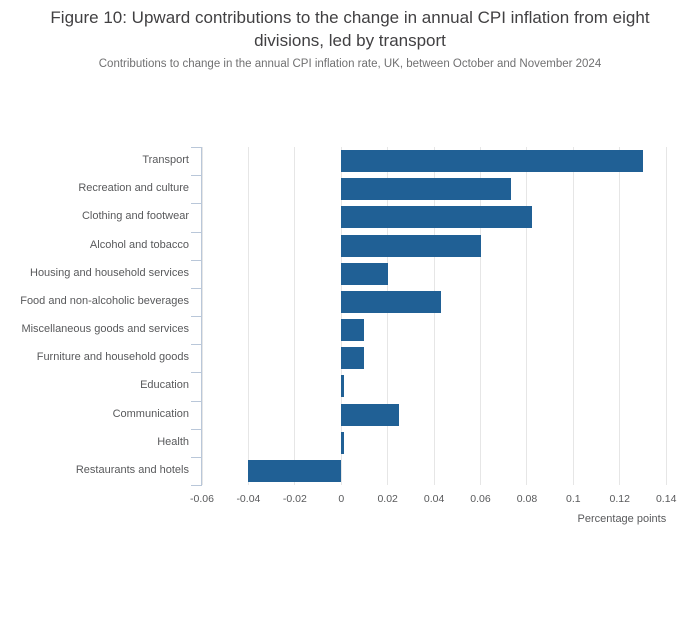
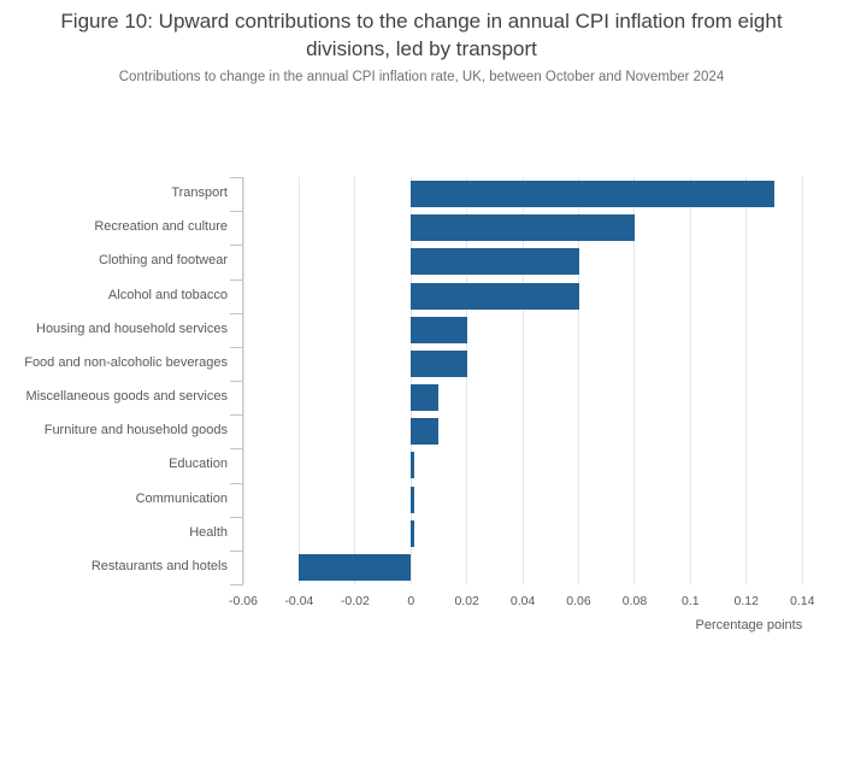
Recreation and culture: 0.073 -> 0.080
Clothing and footwear: 0.082 -> 0.060
Food and non-alcoholic beverages: 0.043 -> 0.020
Communication: 0.025 -> 0.001
